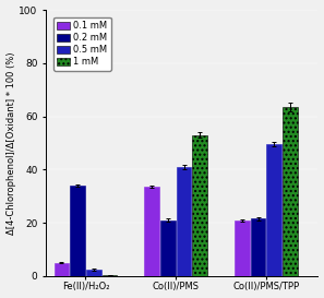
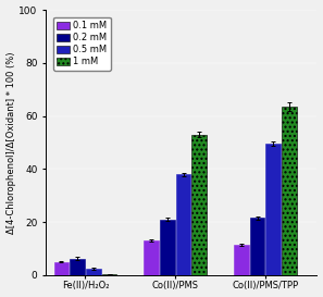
0.2 mM/Fe(II)/H₂O₂: 34.0 -> 6.2
0.1 mM/Co(II)/PMS: 33.5 -> 13.0
0.5 mM/Co(II)/PMS: 41.0 -> 38.0
0.1 mM/Co(II)/PMS/TPP: 21.0 -> 11.5
